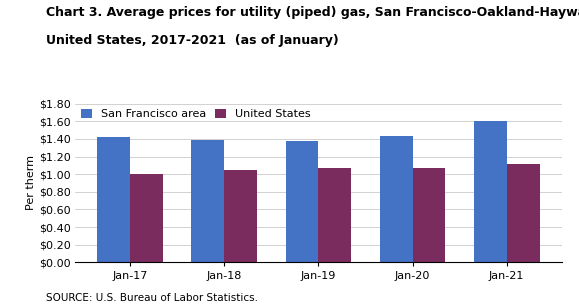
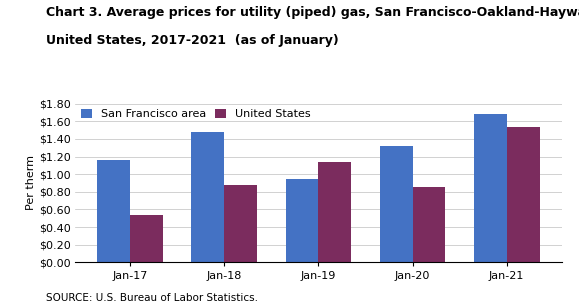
San Francisco area/Jan-17: $1.42 -> $1.16
United States/Jan-17: $1.00 -> $0.54
San Francisco area/Jan-18: $1.39 -> $1.48
United States/Jan-18: $1.05 -> $0.88
San Francisco area/Jan-19: $1.38 -> $0.94
United States/Jan-19: $1.07 -> $1.14
San Francisco area/Jan-20: $1.43 -> $1.32
United States/Jan-20: $1.07 -> $0.86
San Francisco area/Jan-21: $1.60 -> $1.68
United States/Jan-21: $1.11 -> $1.54
